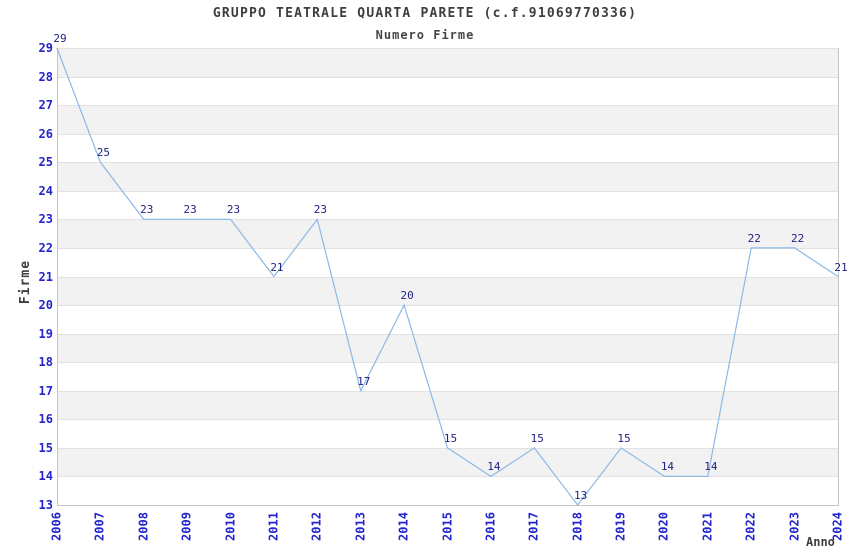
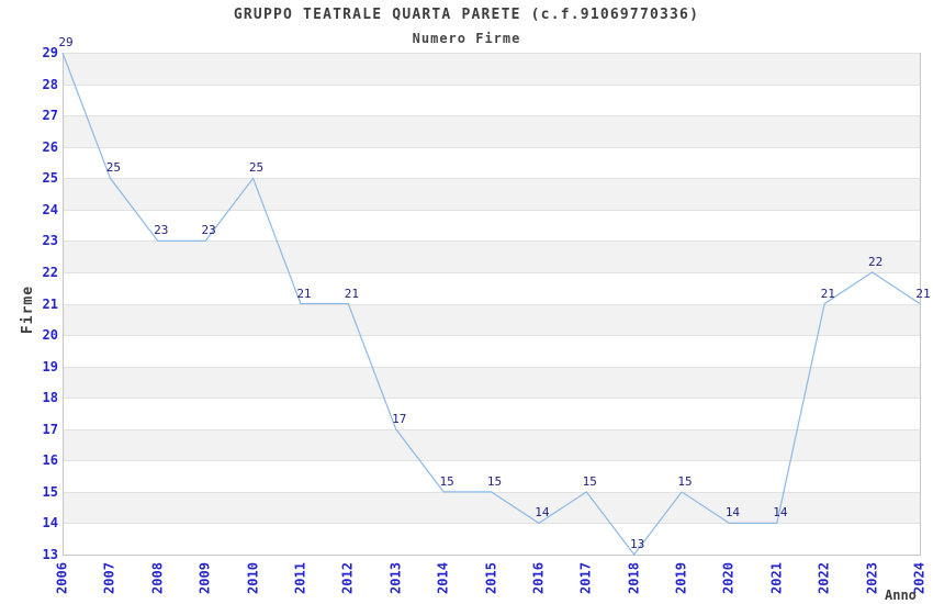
2010: 23 -> 25
2012: 23 -> 21
2014: 20 -> 15
2022: 22 -> 21
